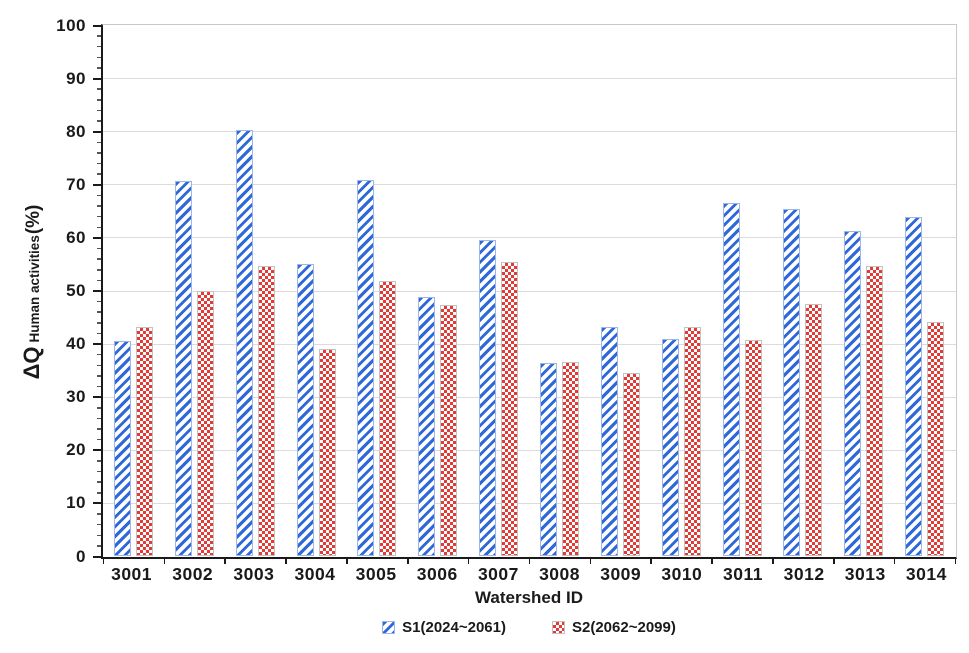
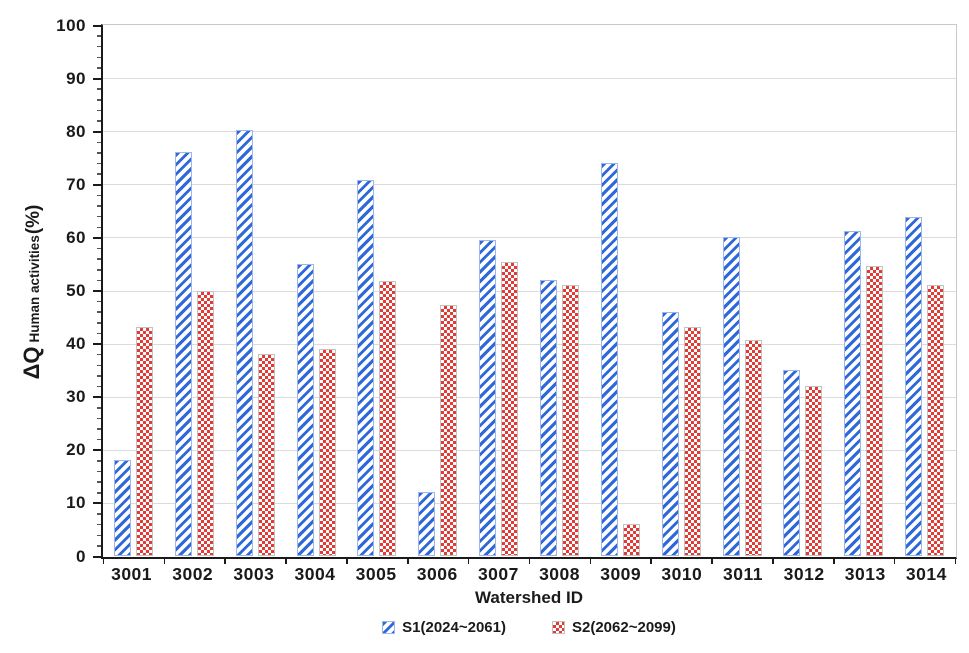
S1(2024~2061)/3001: 40 -> 18
S1(2024~2061)/3002: 71 -> 76
S2(2062~2099)/3003: 55 -> 38
S1(2024~2061)/3006: 49 -> 12
S1(2024~2061)/3008: 36 -> 52
S2(2062~2099)/3008: 37 -> 51
S1(2024~2061)/3009: 43 -> 74
S2(2062~2099)/3009: 34 -> 6
S1(2024~2061)/3010: 41 -> 46
S1(2024~2061)/3011: 66 -> 60
S1(2024~2061)/3012: 65 -> 35
S2(2062~2099)/3012: 47 -> 32
S2(2062~2099)/3014: 44 -> 51
